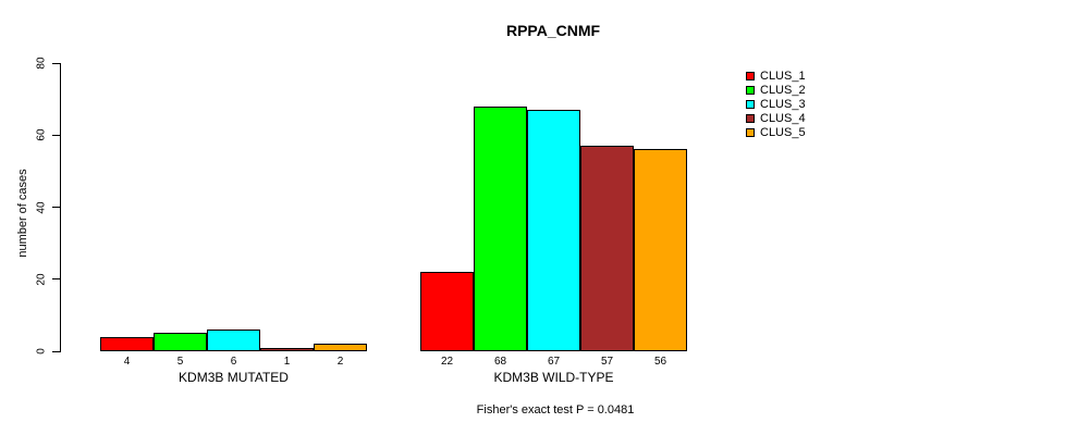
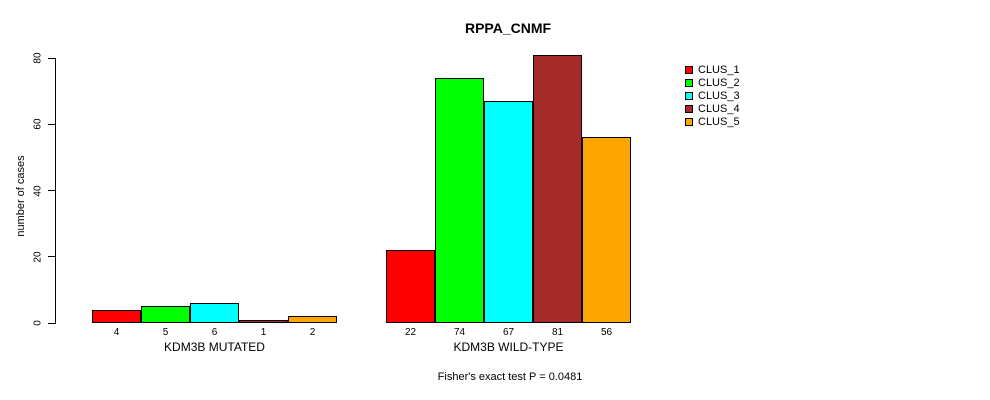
CLUS_2/KDM3B WILD-TYPE: 68 -> 74
CLUS_4/KDM3B WILD-TYPE: 57 -> 81
